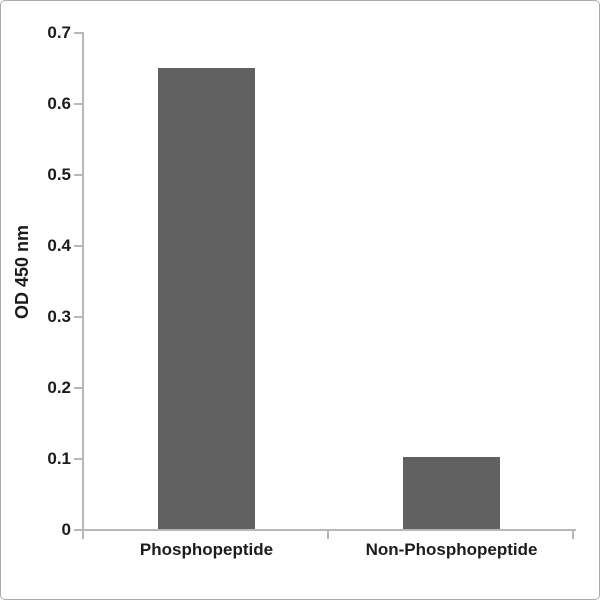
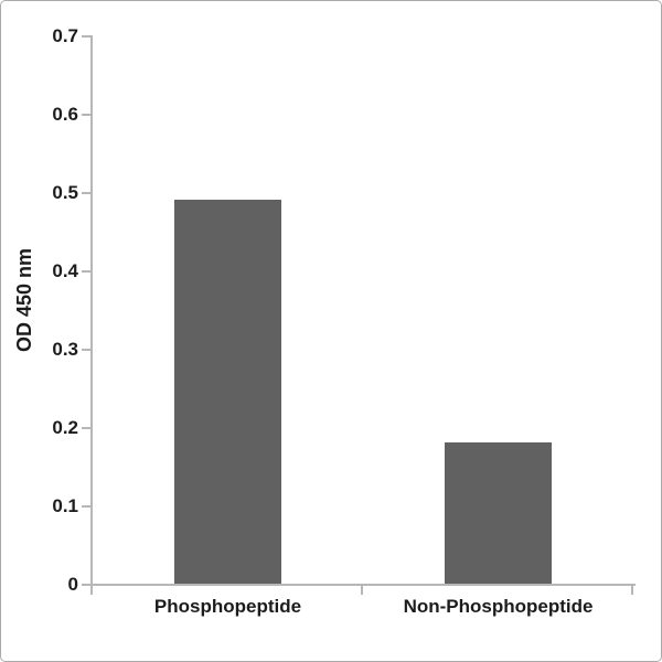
Phosphopeptide: 0.65 -> 0.49
Non-Phosphopeptide: 0.10 -> 0.18
